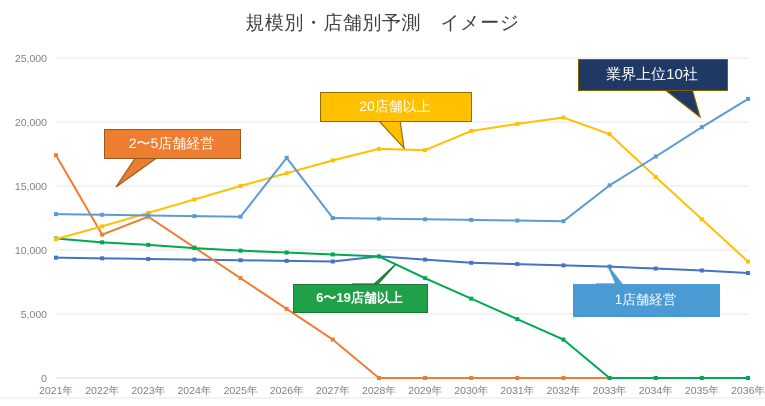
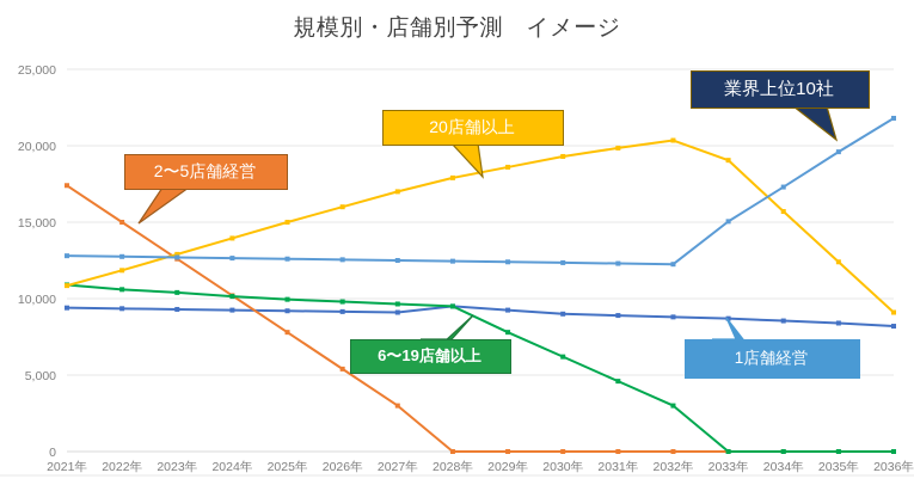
2〜5店舗経営/2022年: 11200 -> 15000
業界上位10社/2026年: 17200 -> 12600
20店舗以上/2029年: 17800 -> 18600
